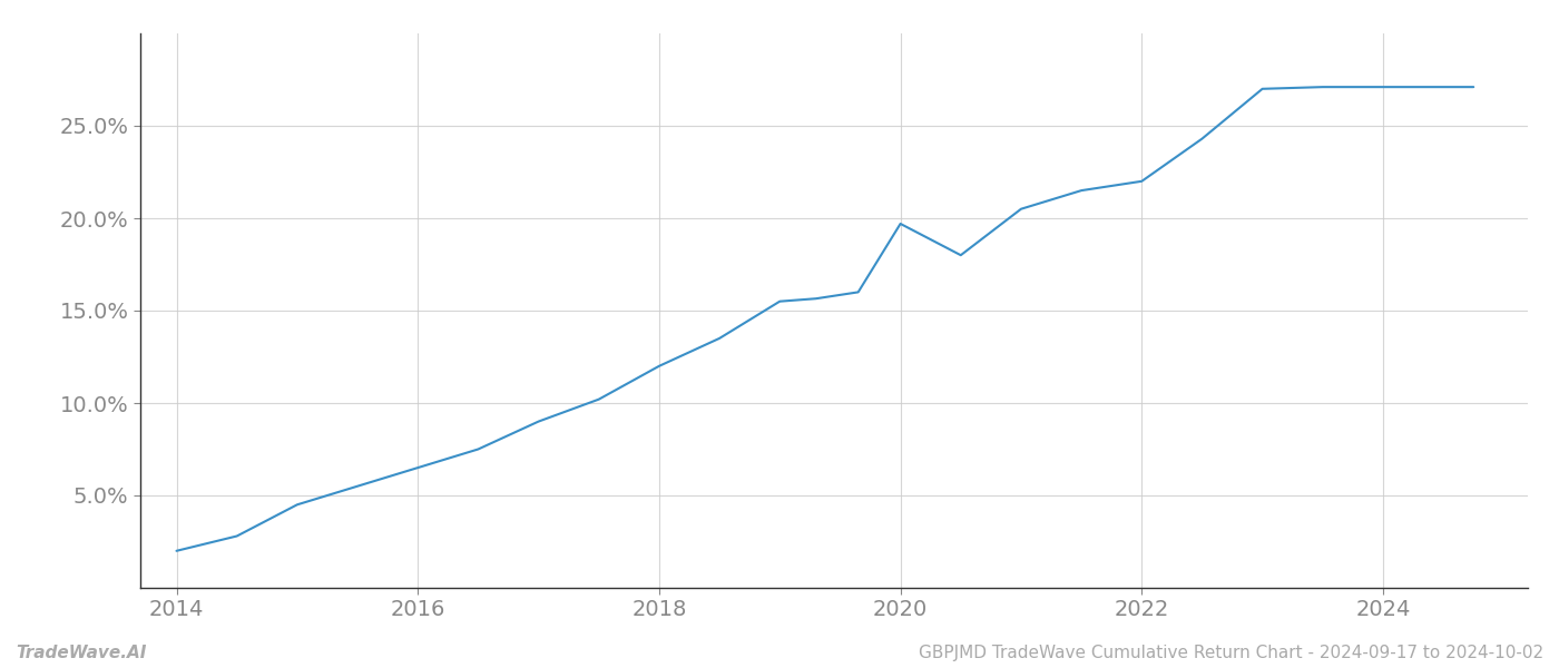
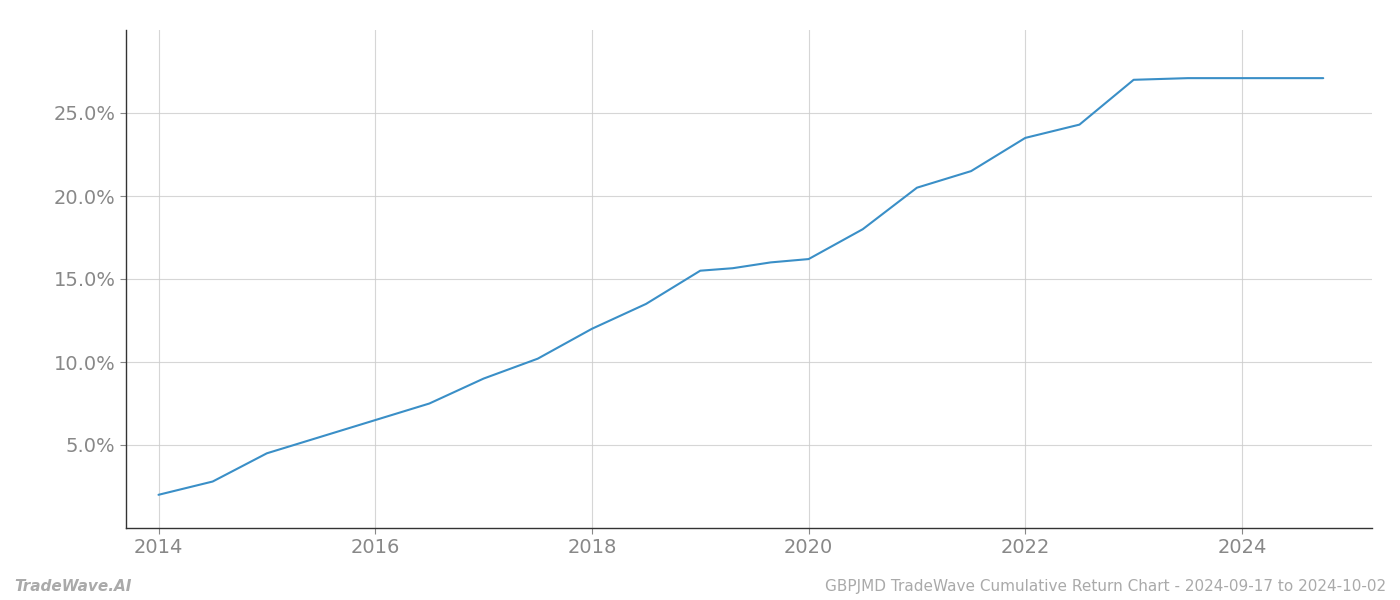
2020: 19.7% -> 16.2%
2022: 22.0% -> 23.5%
